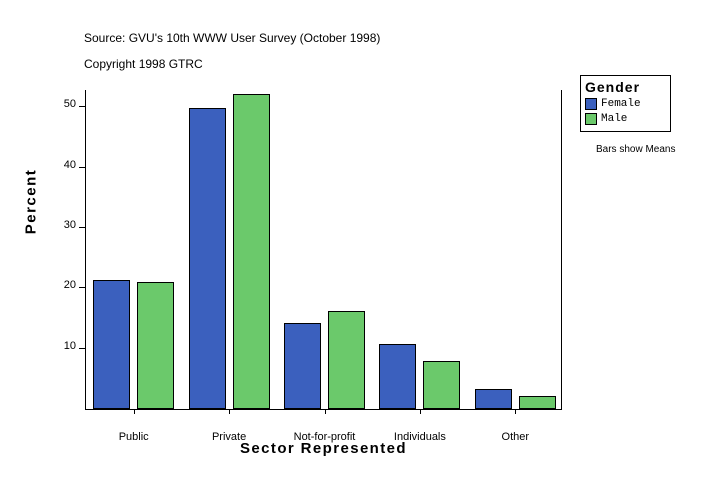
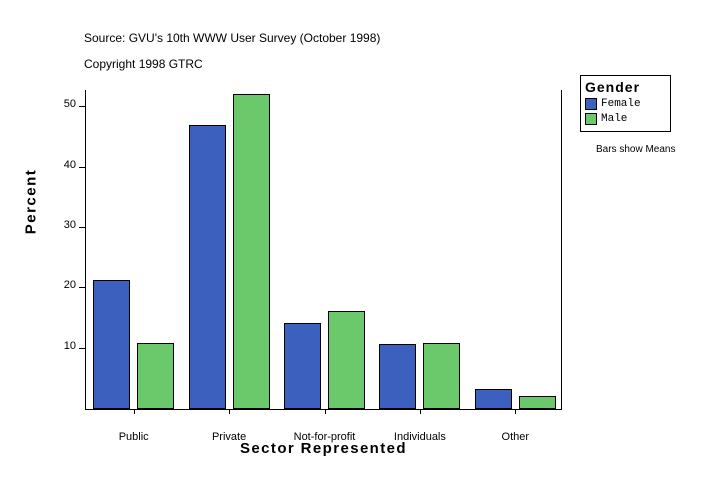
Male/Public: 21 -> 11
Female/Private: 50 -> 47
Male/Individuals: 8 -> 11
